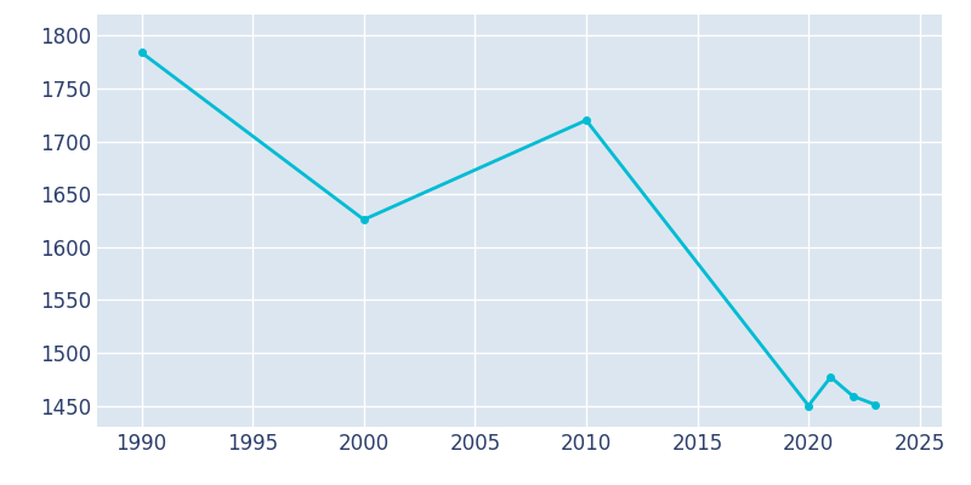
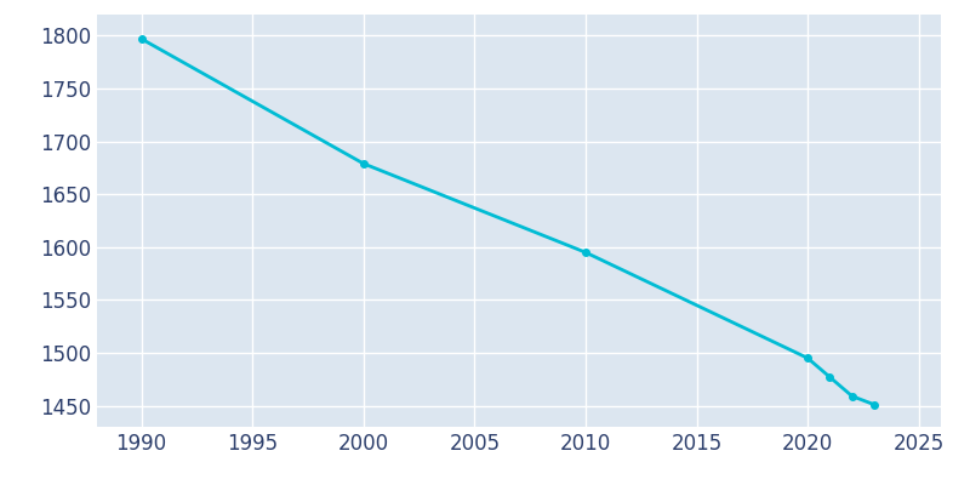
1990: 1784 -> 1797
2000: 1626 -> 1679
2010: 1720 -> 1595
2020: 1450 -> 1495
